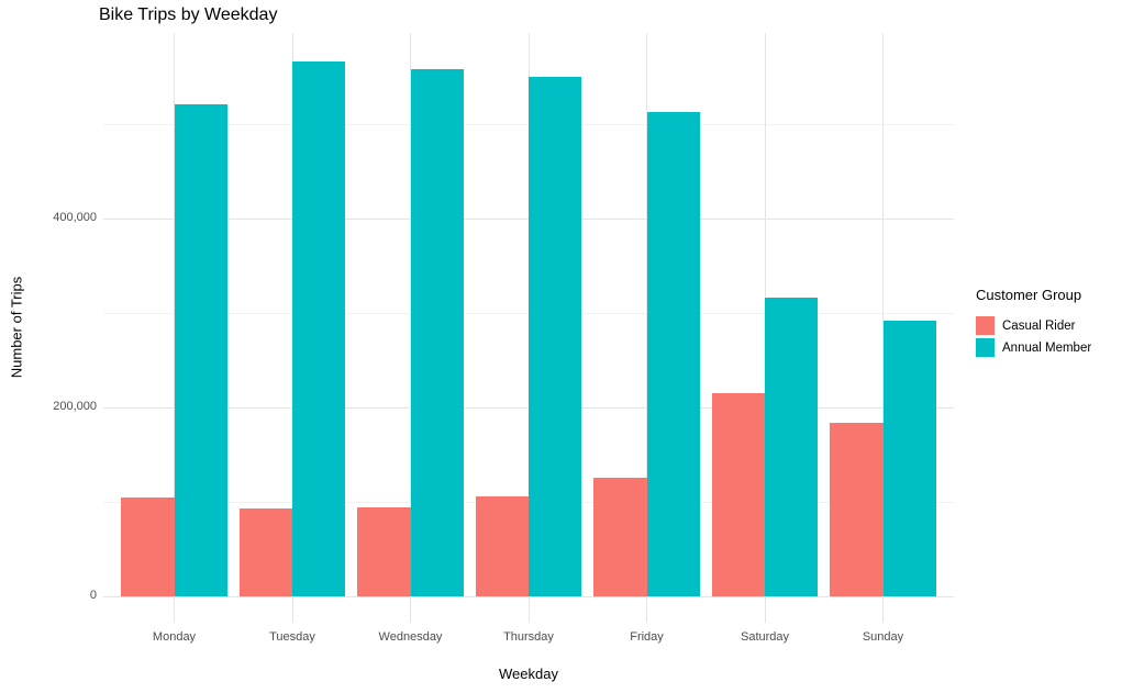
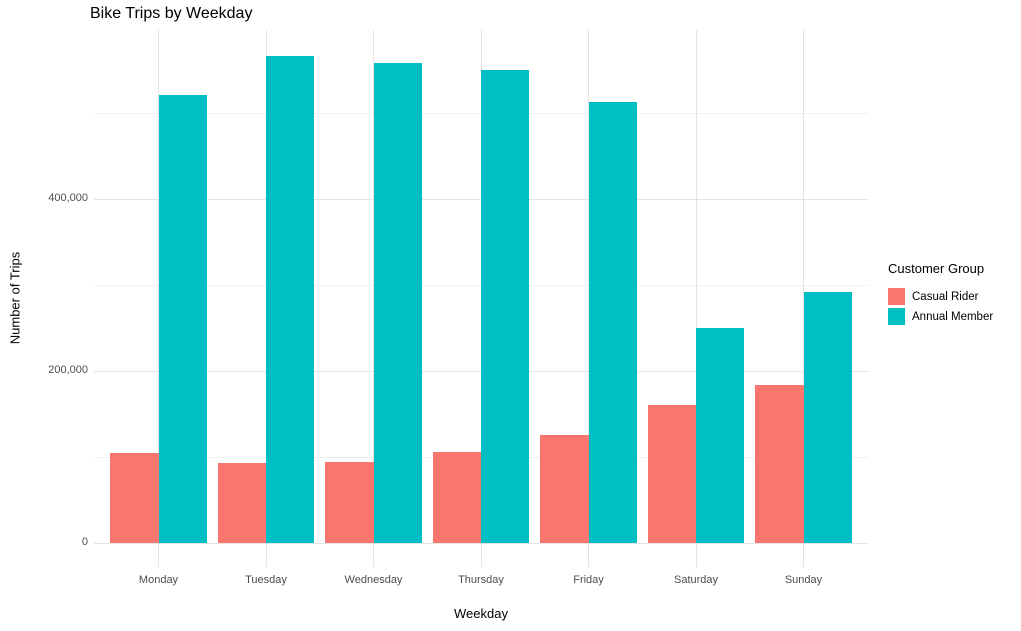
Casual Rider/Saturday: 220000 -> 160000
Annual Member/Saturday: 320000 -> 250000
